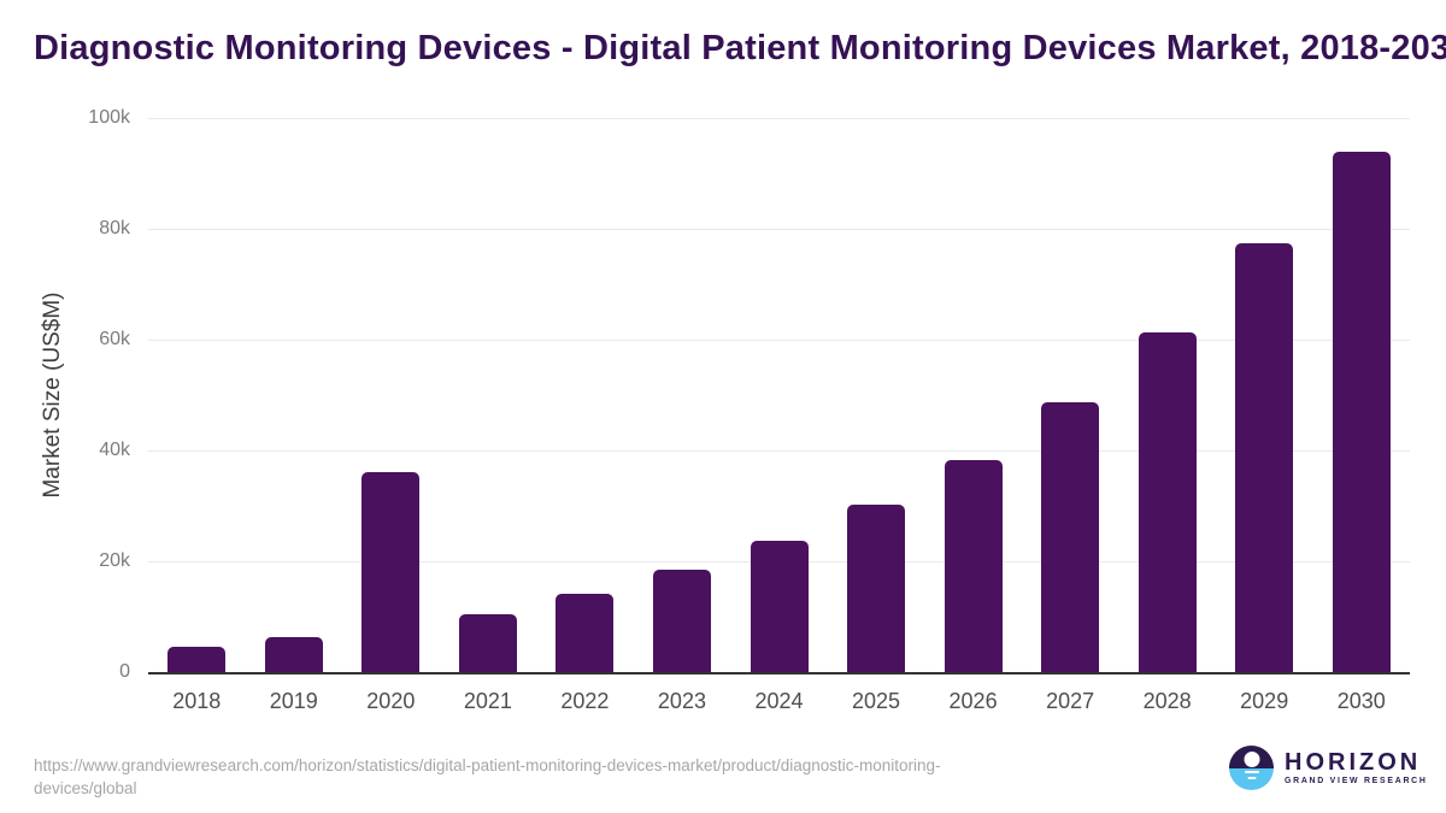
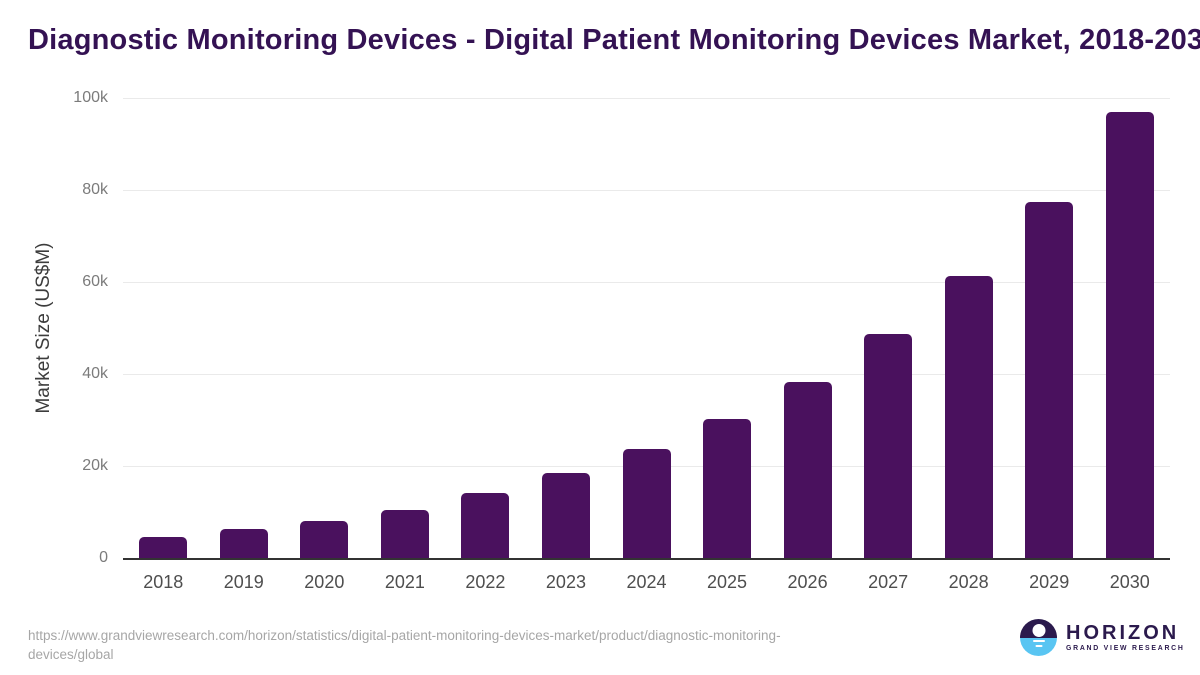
2020: 36k -> 8k
2030: 94k -> 97k
